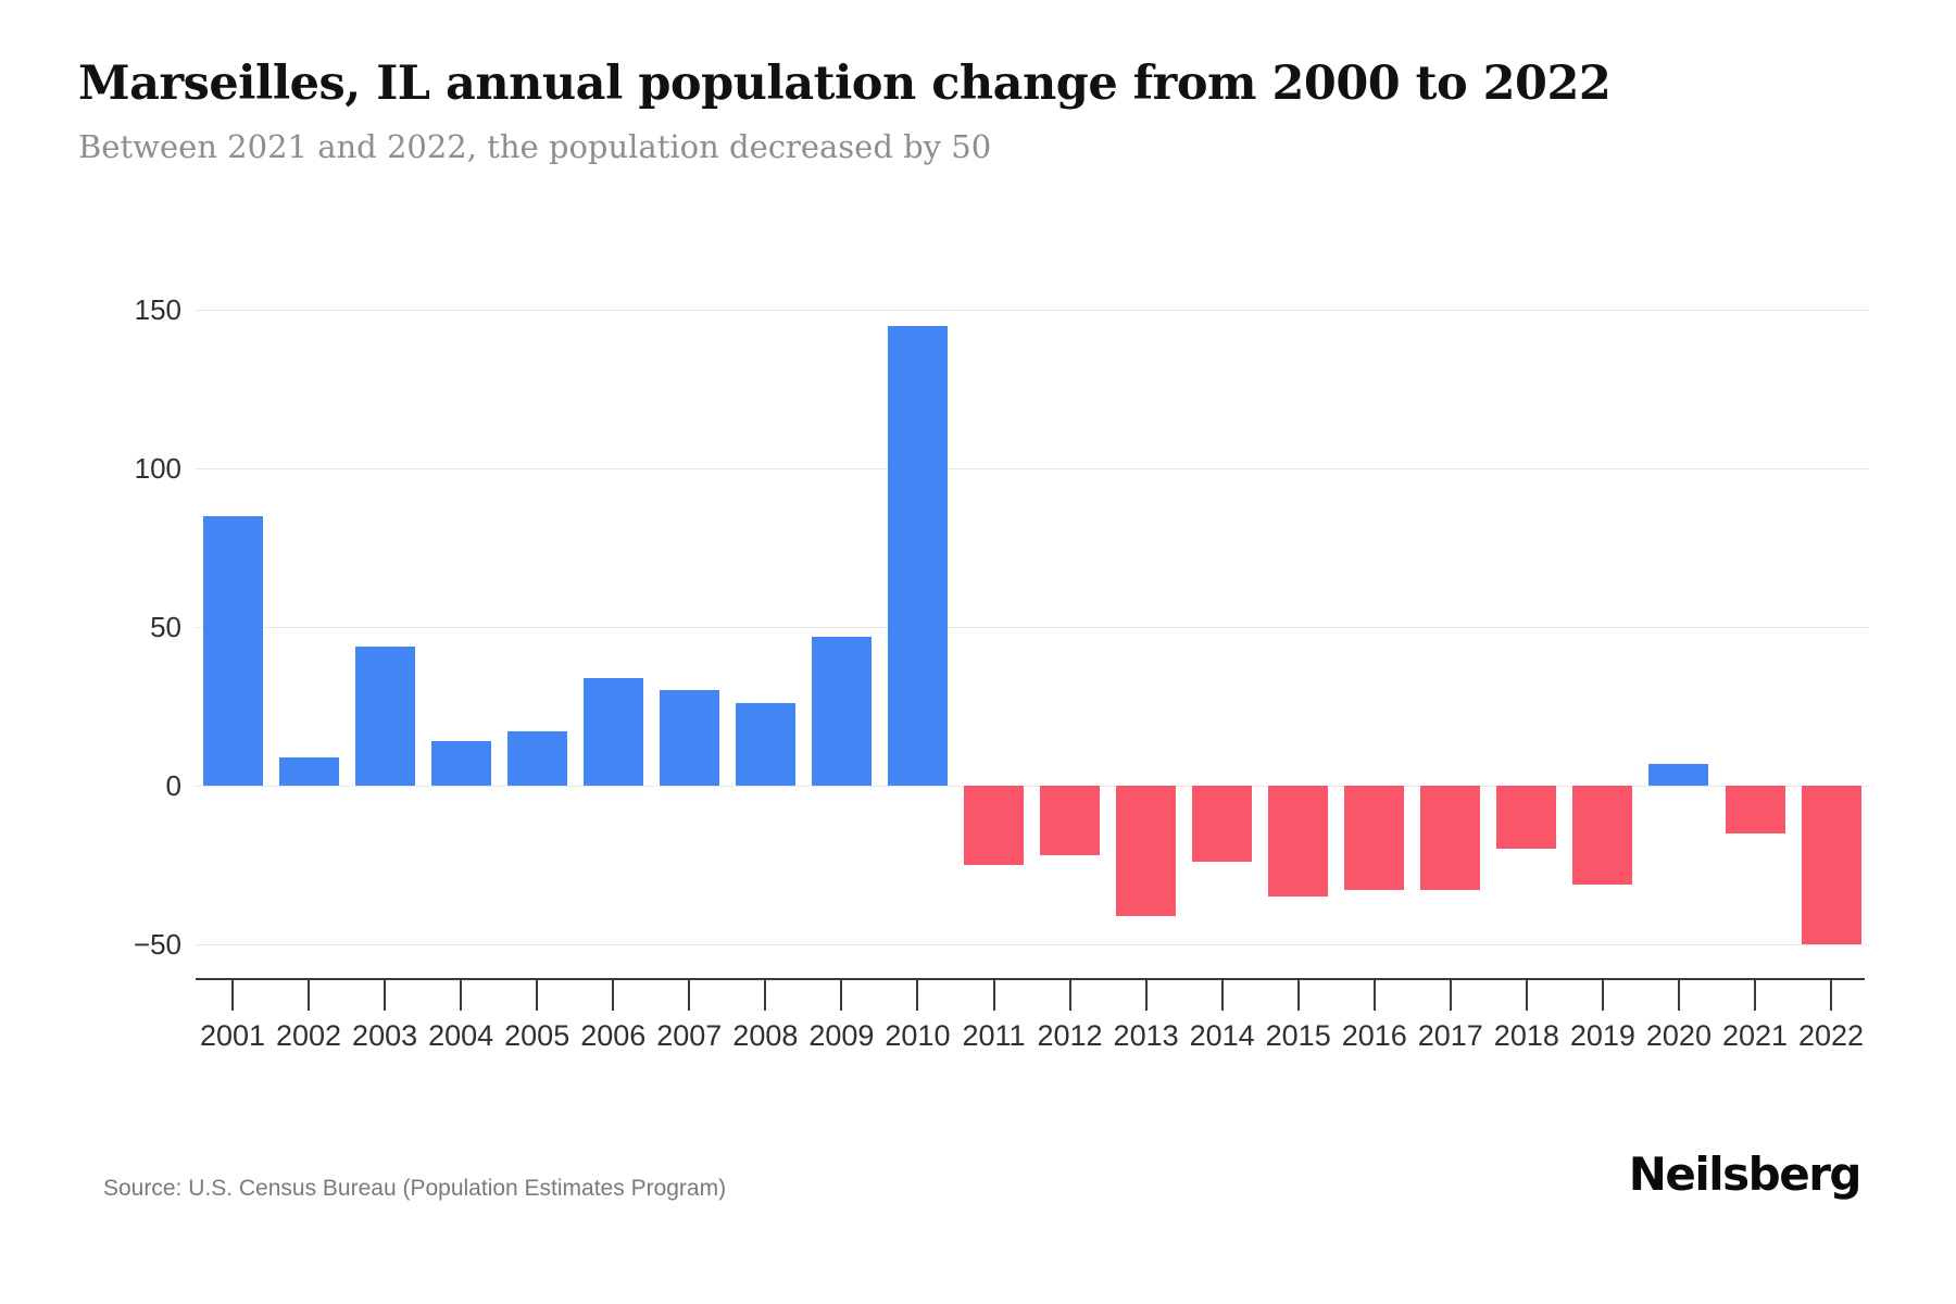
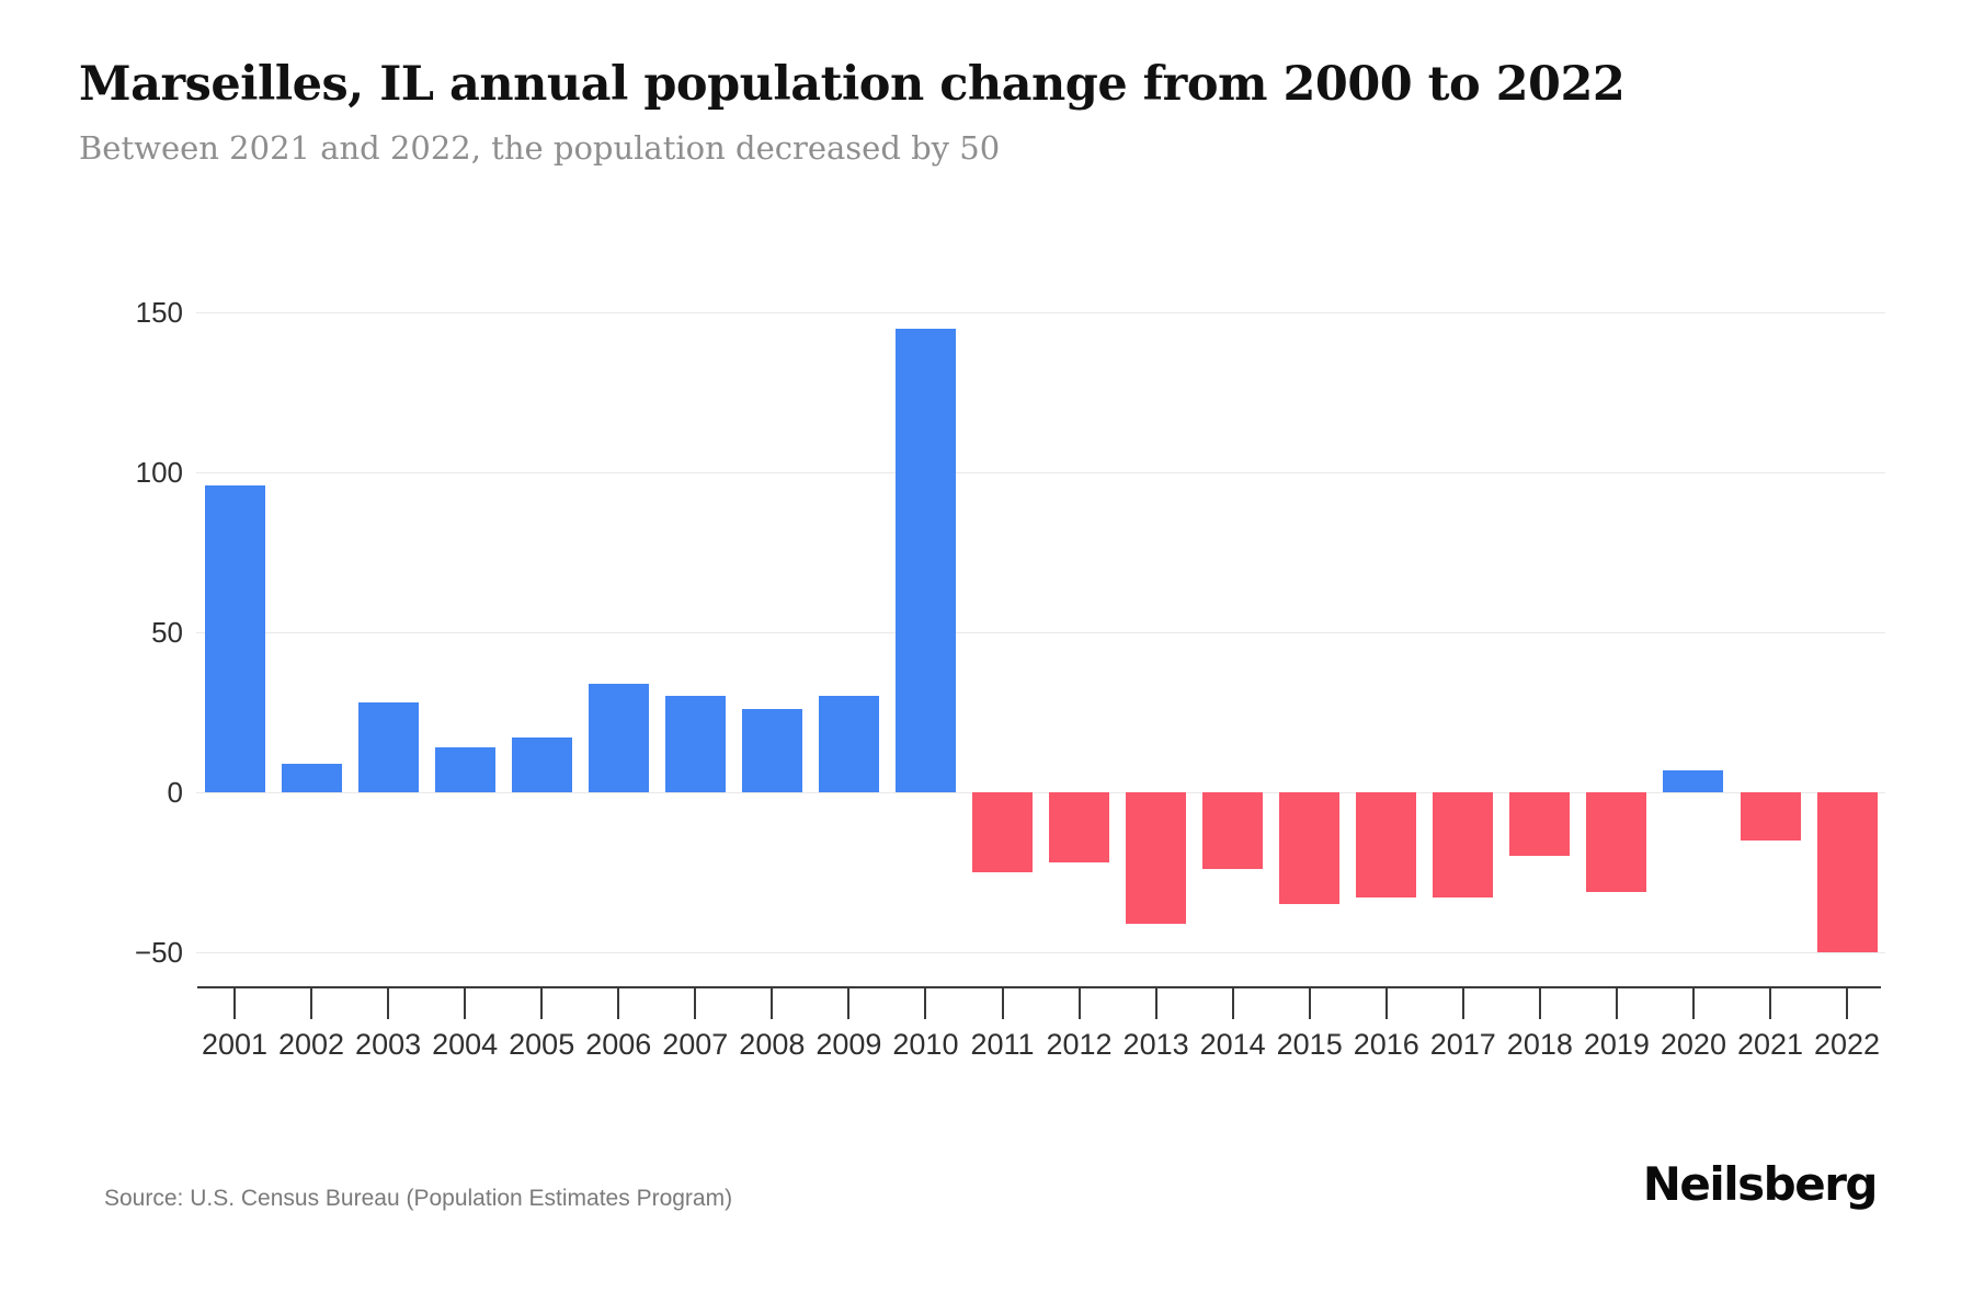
2001: 85 -> 96
2003: 44 -> 28
2009: 47 -> 30
